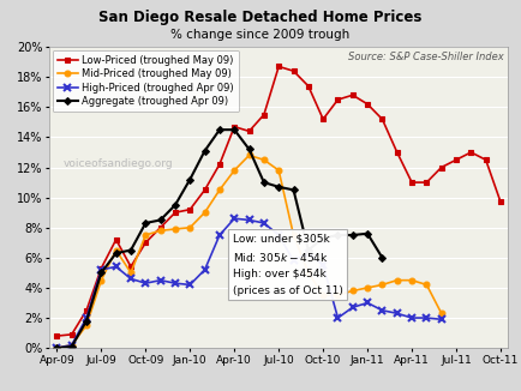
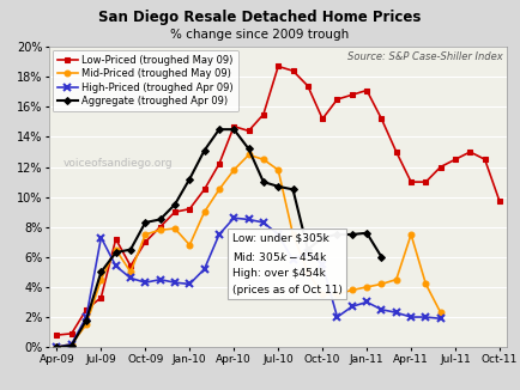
Low-Priced (troughed May 09)/Jul-09: 5.3% -> 3.3%
High-Priced (troughed Apr 09)/Jul-09: 5.2% -> 7.3%
Mid-Priced (troughed May 09)/Jan-10: 8.0% -> 6.8%
Low-Priced (troughed May 09)/Jan-11: 16.2% -> 17.1%
Mid-Priced (troughed May 09)/Apr-11: 4.5% -> 7.5%
